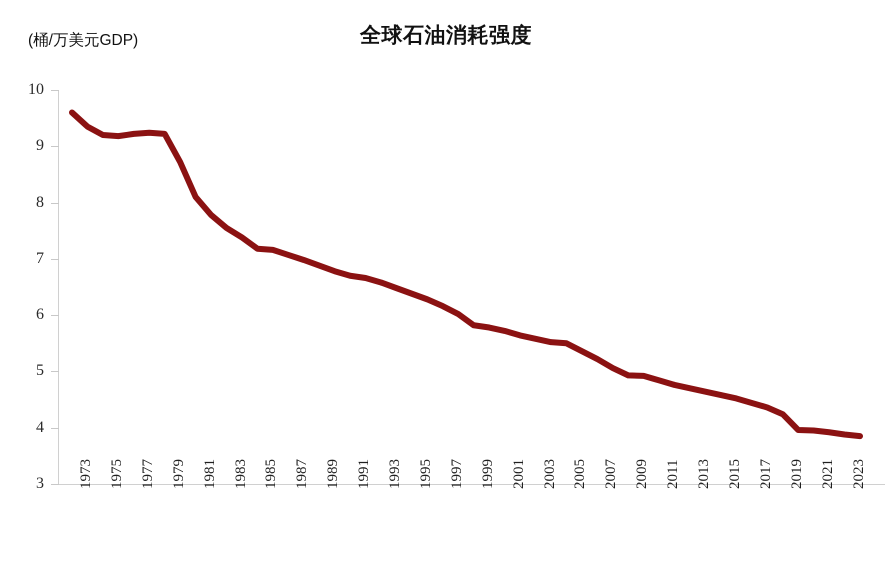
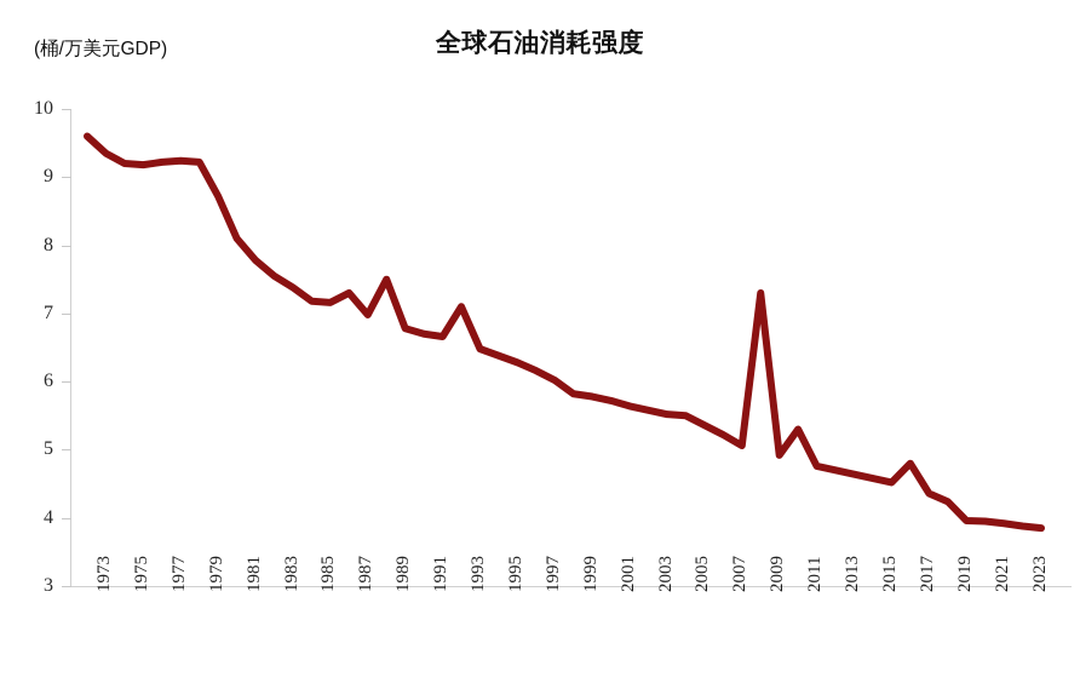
1987: 7.1 -> 7.3
1989: 6.9 -> 7.5
1993: 6.6 -> 7.1
2009: 4.9 -> 7.3
2011: 4.8 -> 5.3
2017: 4.4 -> 4.8
